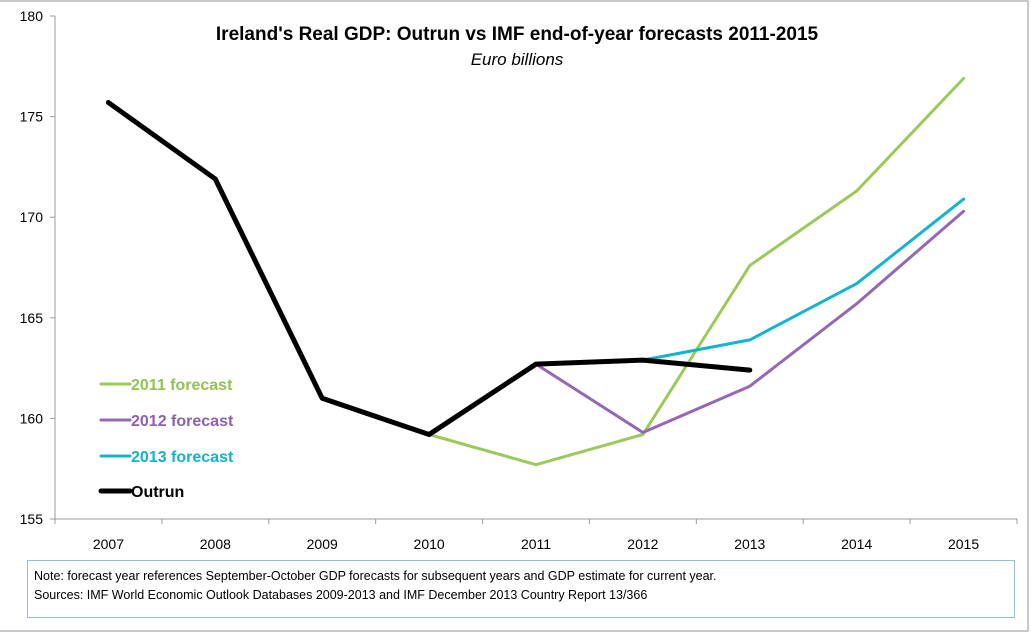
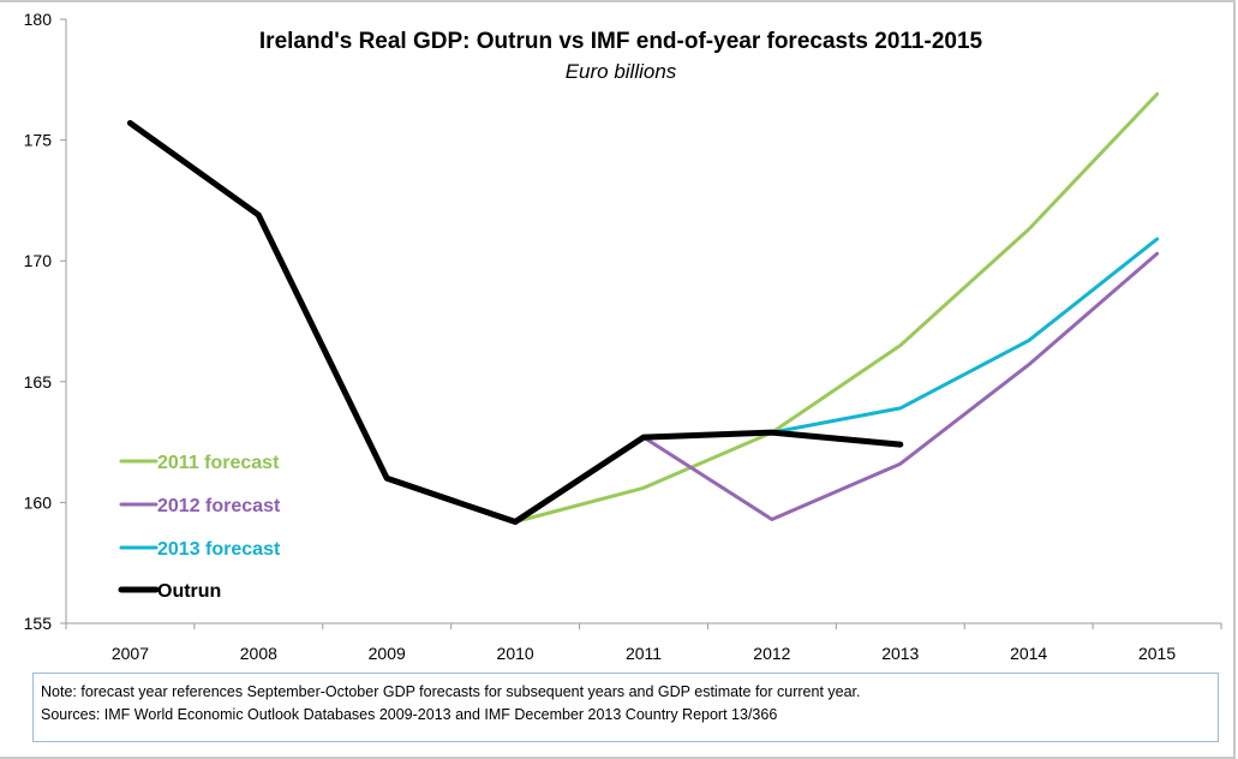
2011 forecast/2011: 157.7 -> 160.6
2011 forecast/2012: 159.2 -> 162.9
2011 forecast/2013: 167.6 -> 166.5
